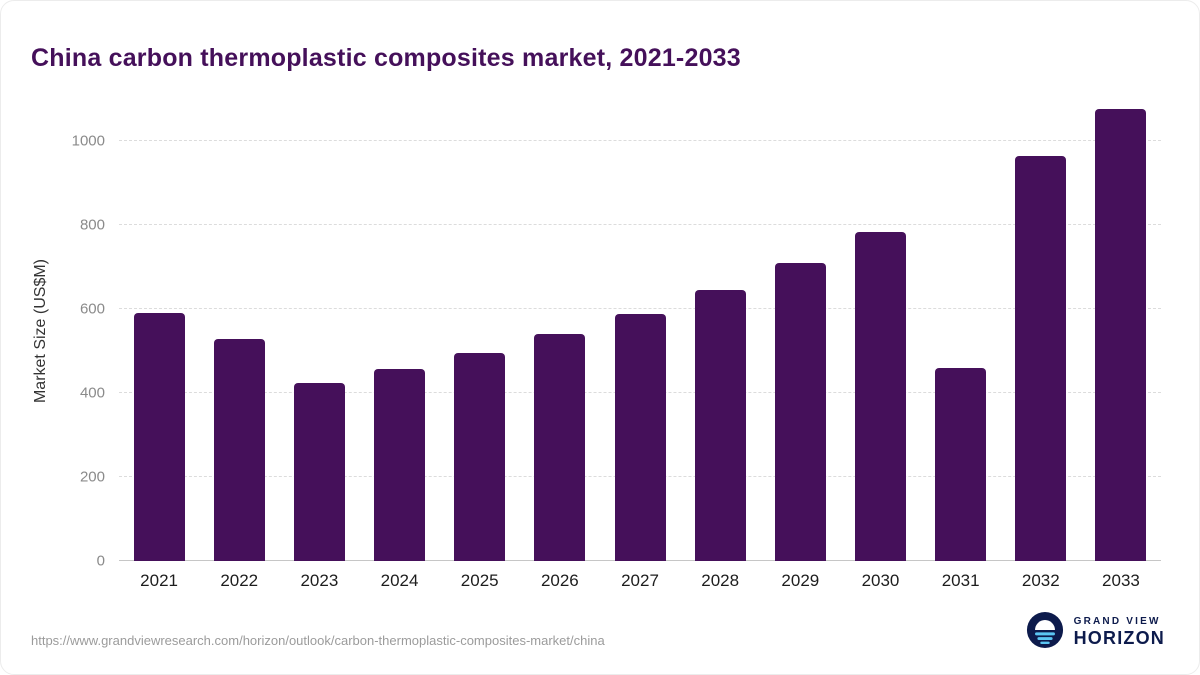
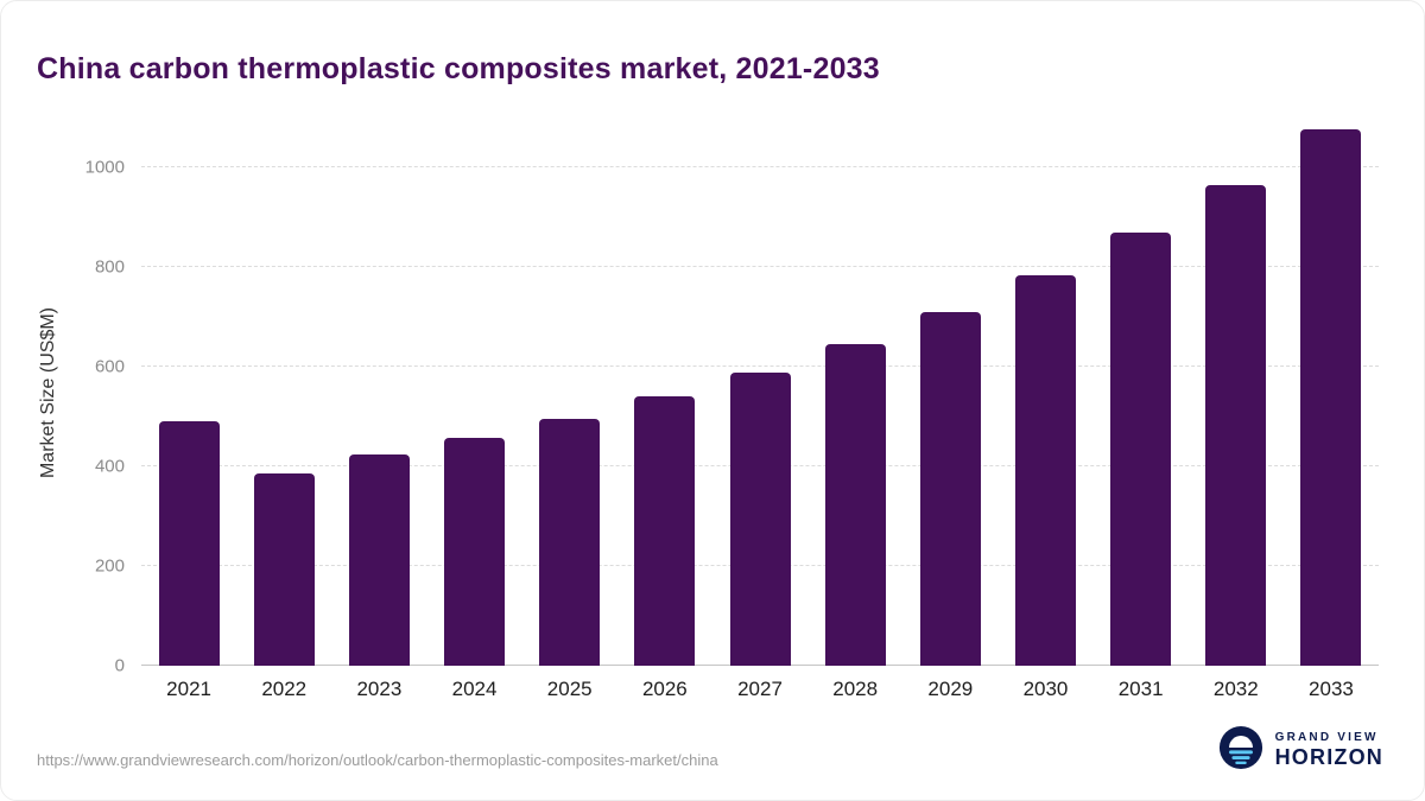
2021: 590 -> 490
2022: 530 -> 380
2031: 460 -> 870
